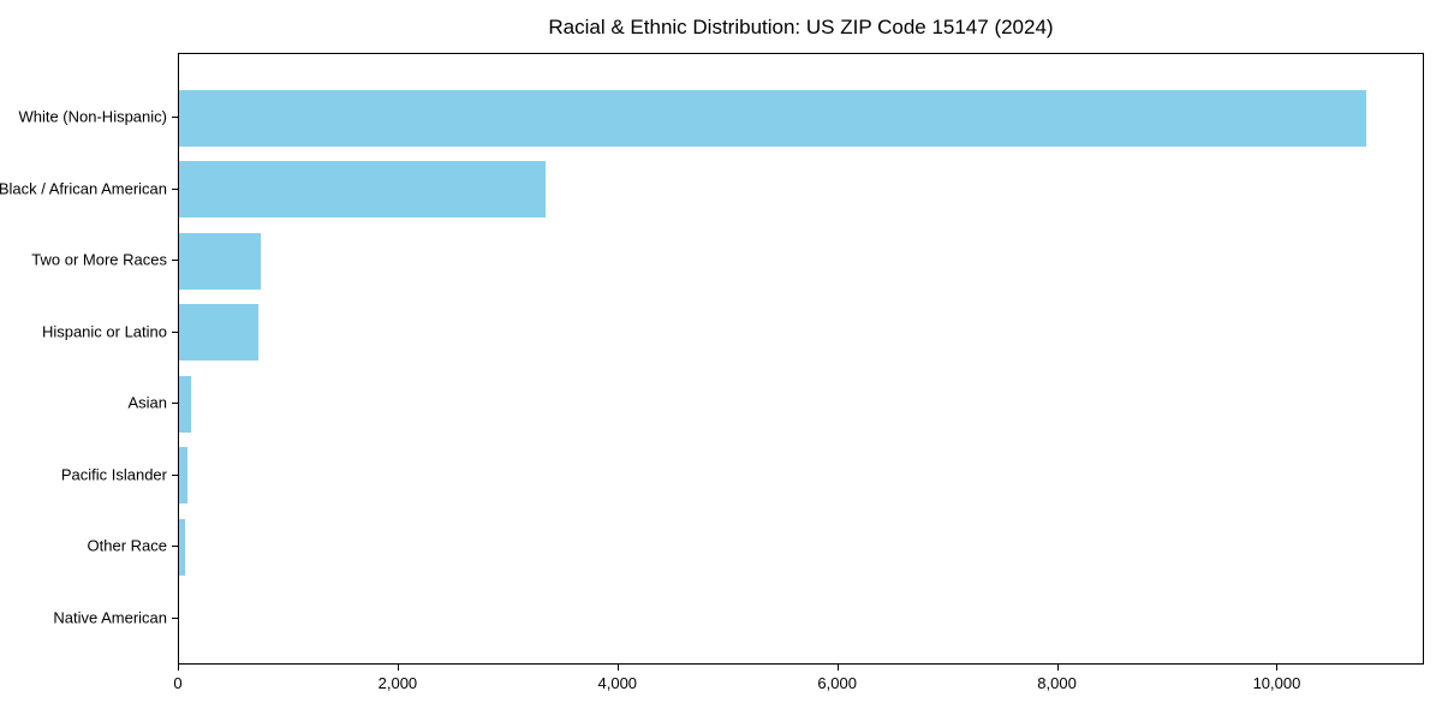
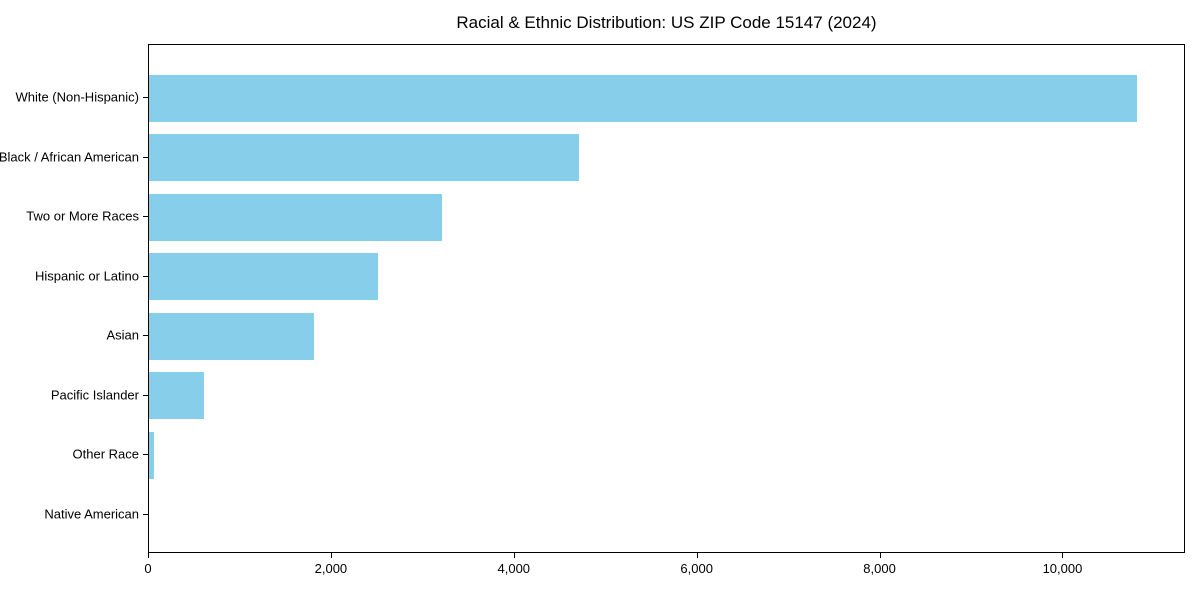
Black / African American: 3300 -> 4700
Two or More Races: 700 -> 3200
Hispanic or Latino: 700 -> 2500
Asian: 100 -> 1800
Pacific Islander: 100 -> 600
